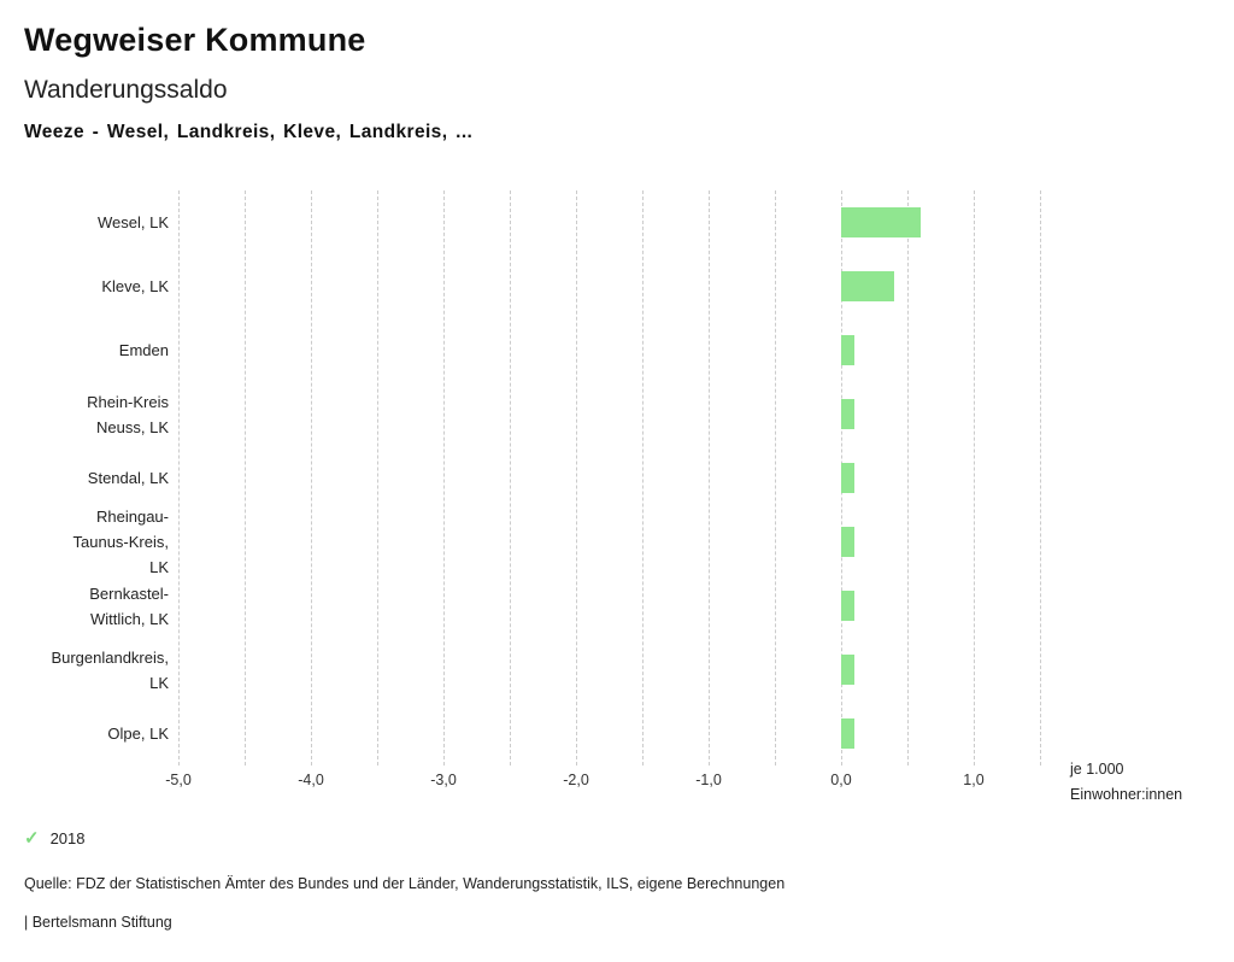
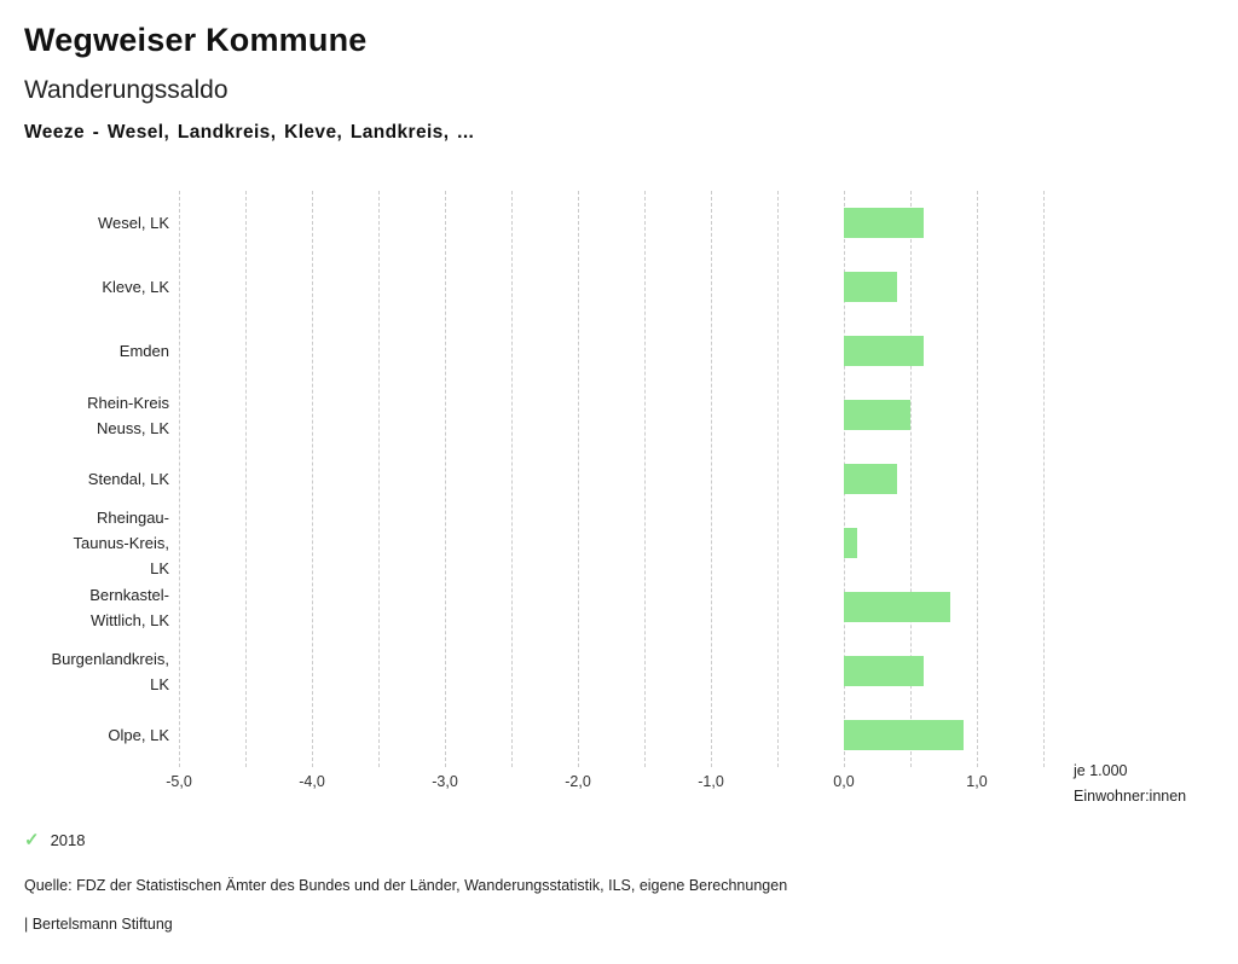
Emden: 0,1 -> 0,6
Rhein-Kreis Neuss, LK: 0,1 -> 0,5
Stendal, LK: 0,1 -> 0,4
Bernkastel-Wittlich, LK: 0,1 -> 0,8
Burgenlandkreis, LK: 0,1 -> 0,6
Olpe, LK: 0,1 -> 0,9
